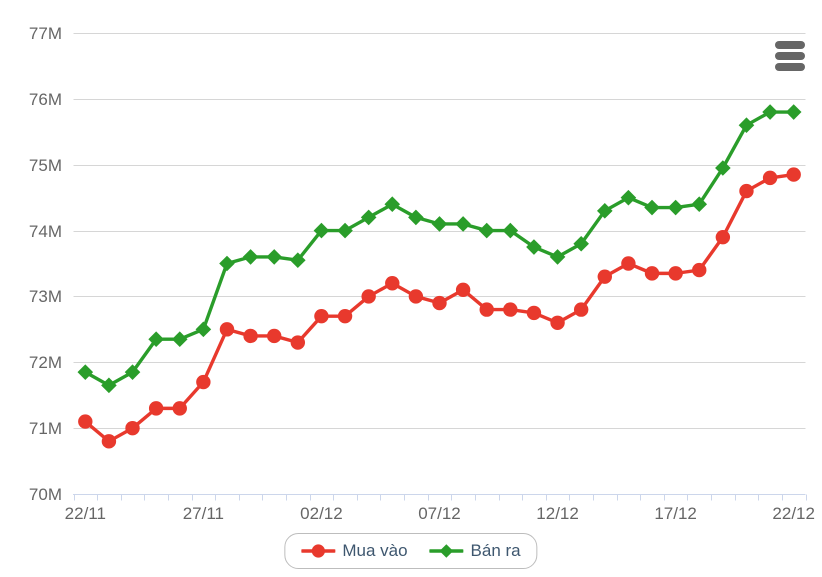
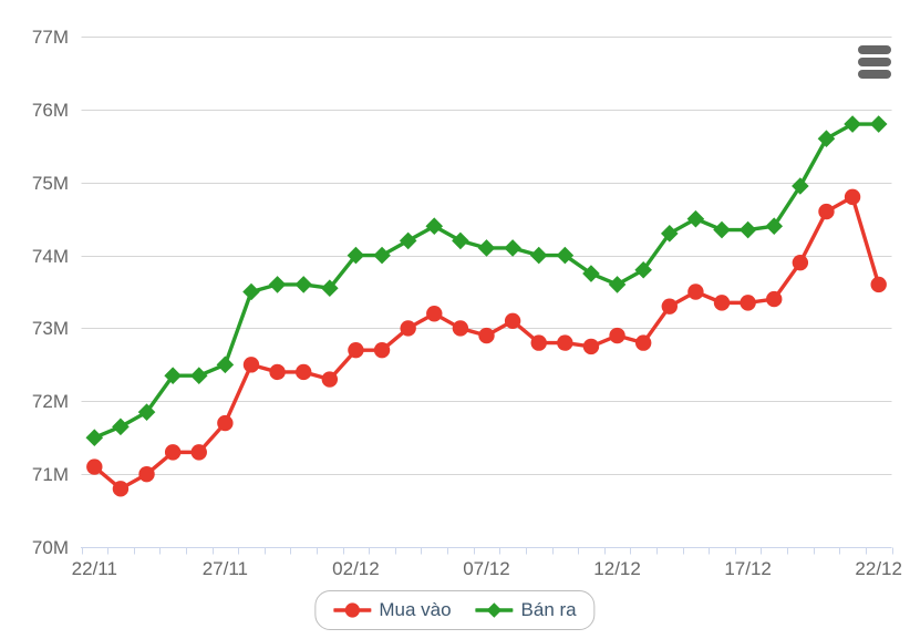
Bán ra/22/11: 71.8M -> 71.5M
Mua vào/12/12: 72.6M -> 72.9M
Mua vào/22/12: 74.8M -> 73.6M
